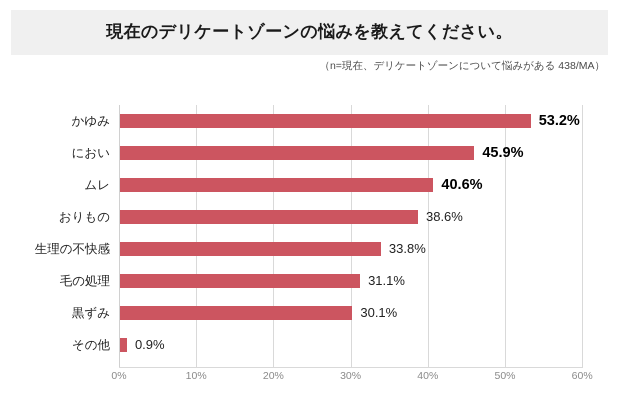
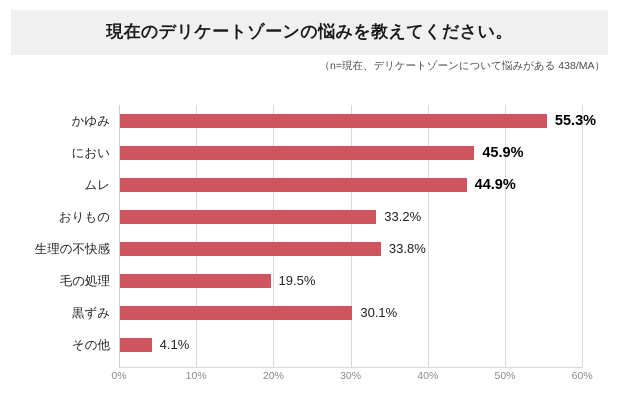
かゆみ: 53.2% -> 55.3%
ムレ: 40.6% -> 44.9%
おりもの: 38.6% -> 33.2%
毛の処理: 31.1% -> 19.5%
その他: 0.9% -> 4.1%
